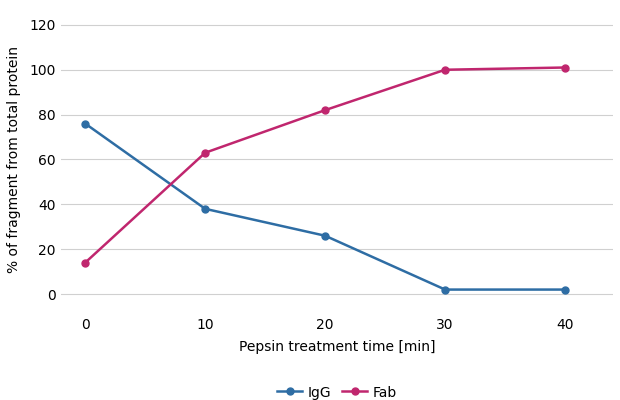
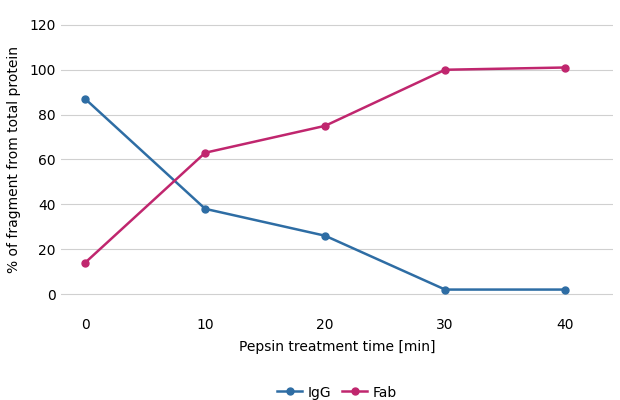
IgG/0: 76 -> 87
Fab/20: 82 -> 75
